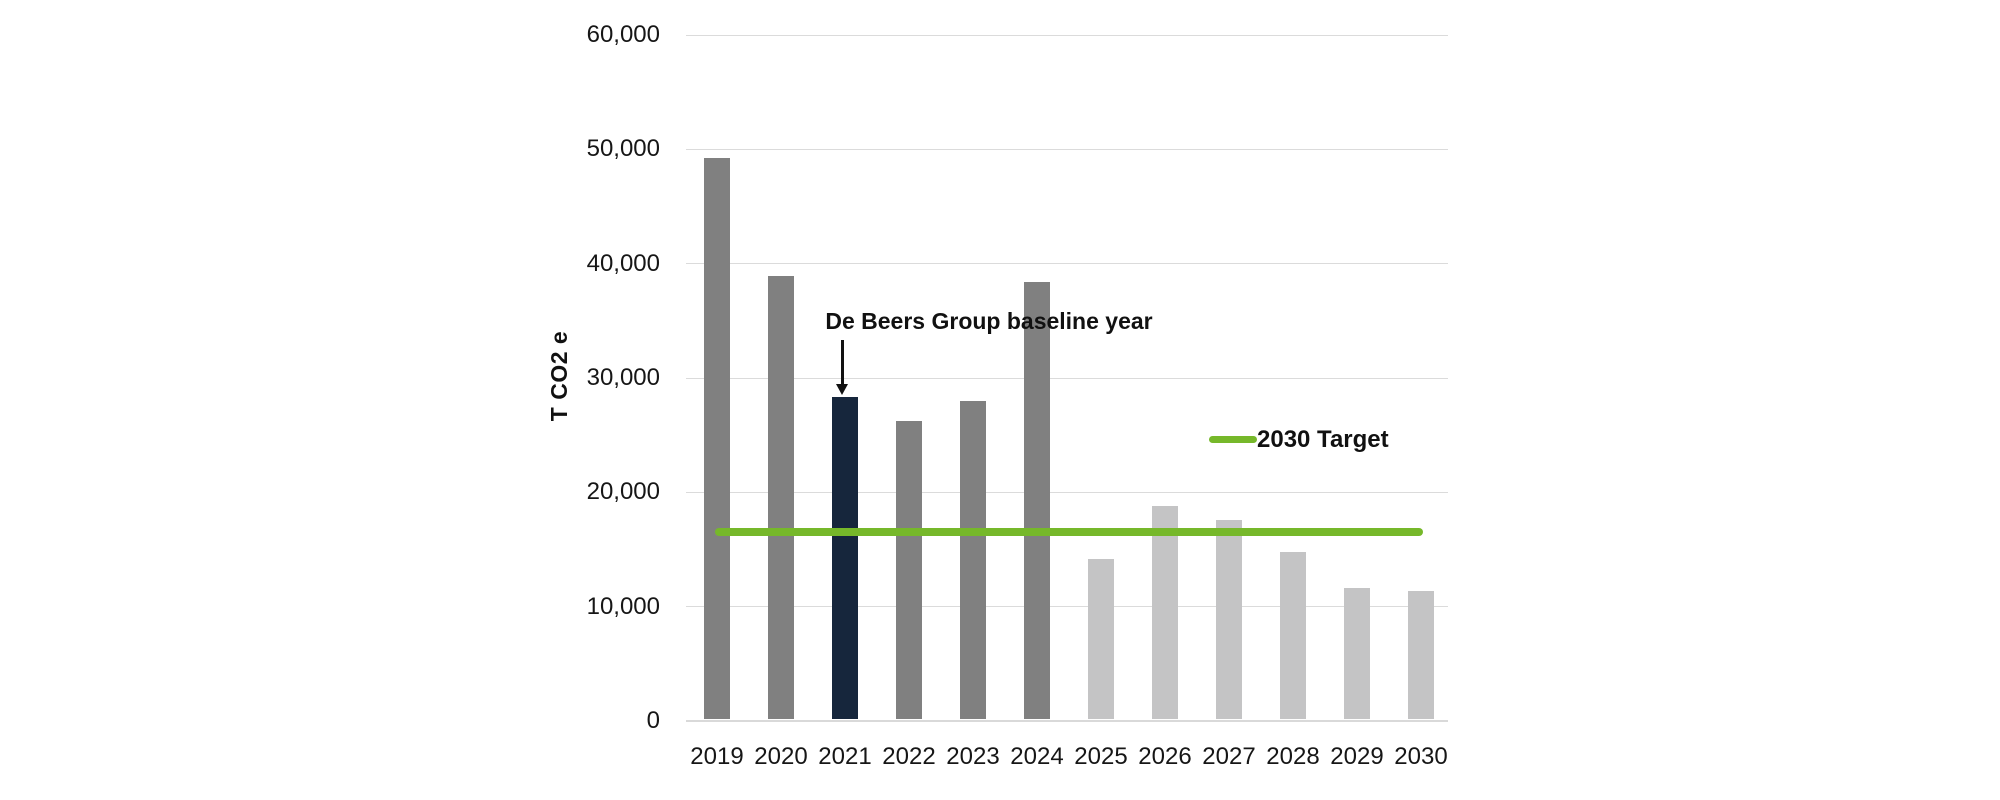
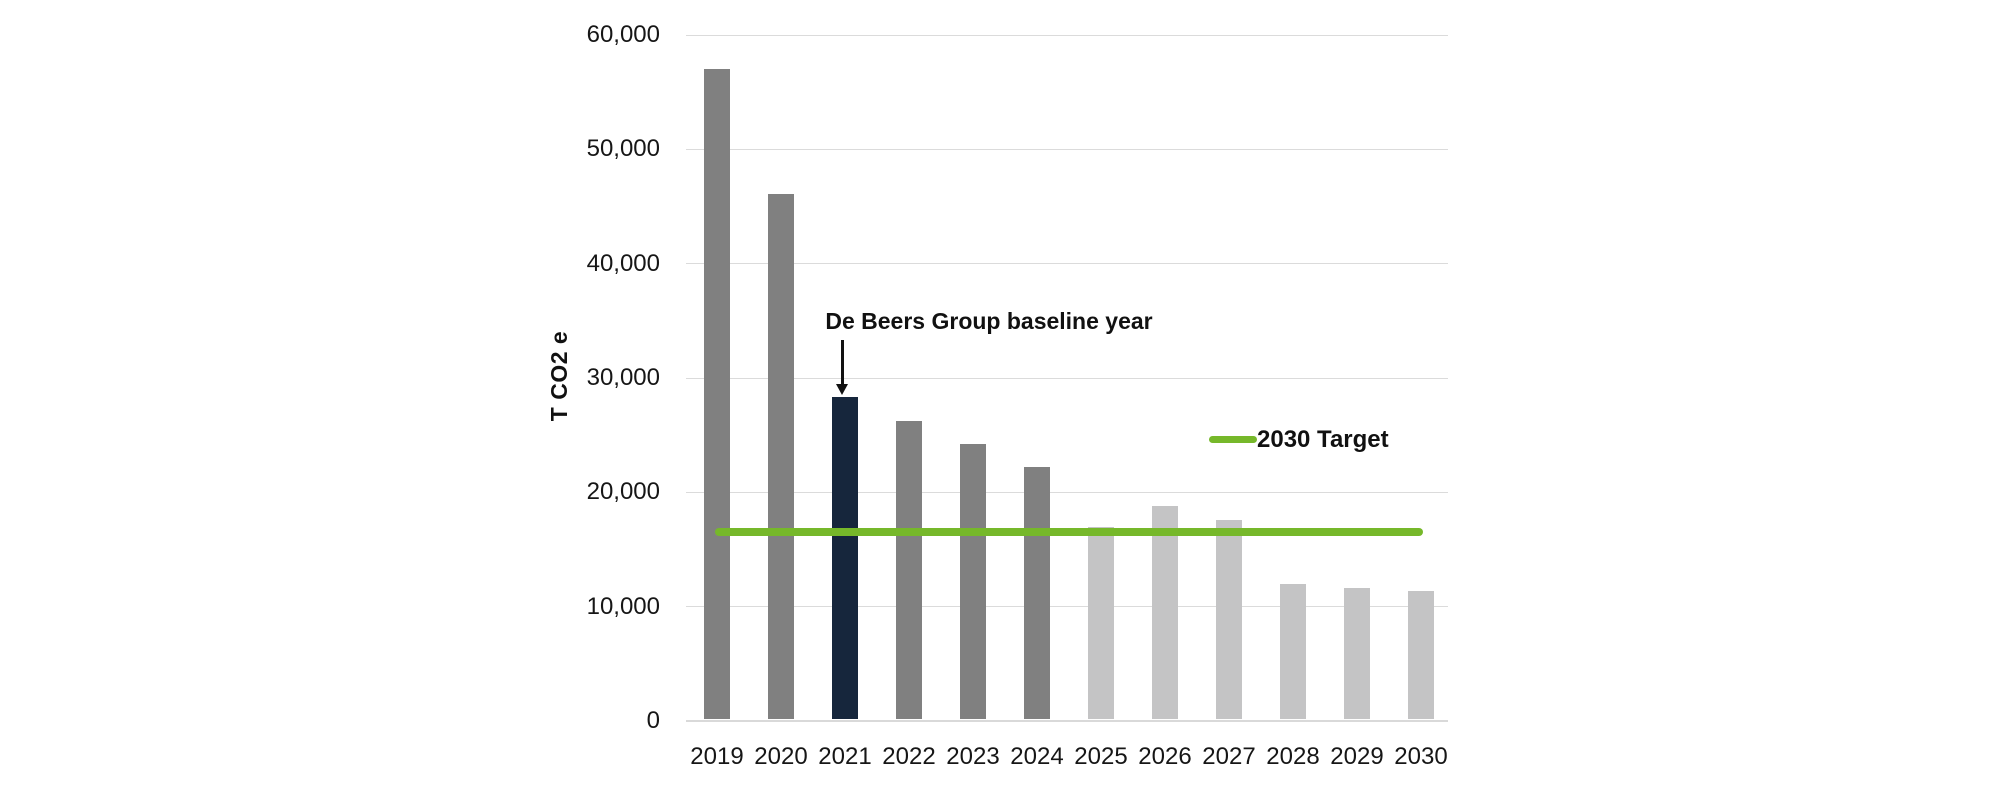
2019: 49200 -> 57000
2020: 38900 -> 46100
2023: 28000 -> 24200
2024: 38400 -> 22200
2025: 14200 -> 17000
2028: 14800 -> 12000
